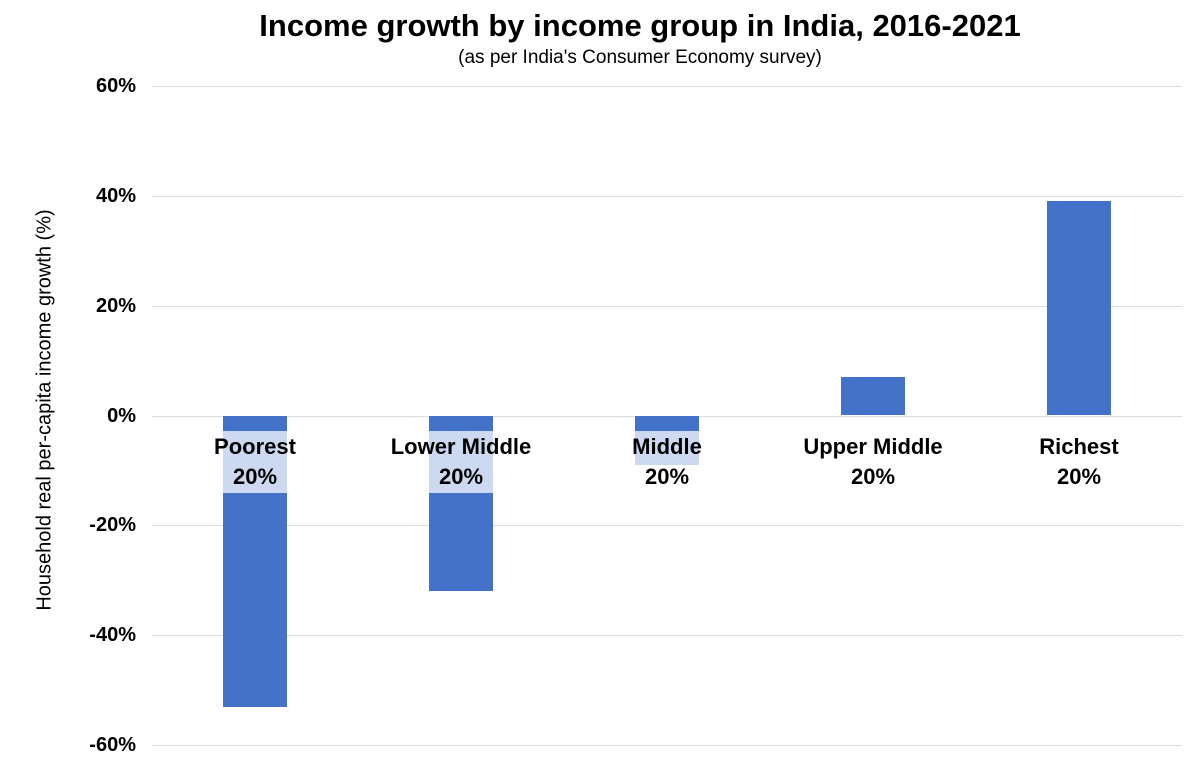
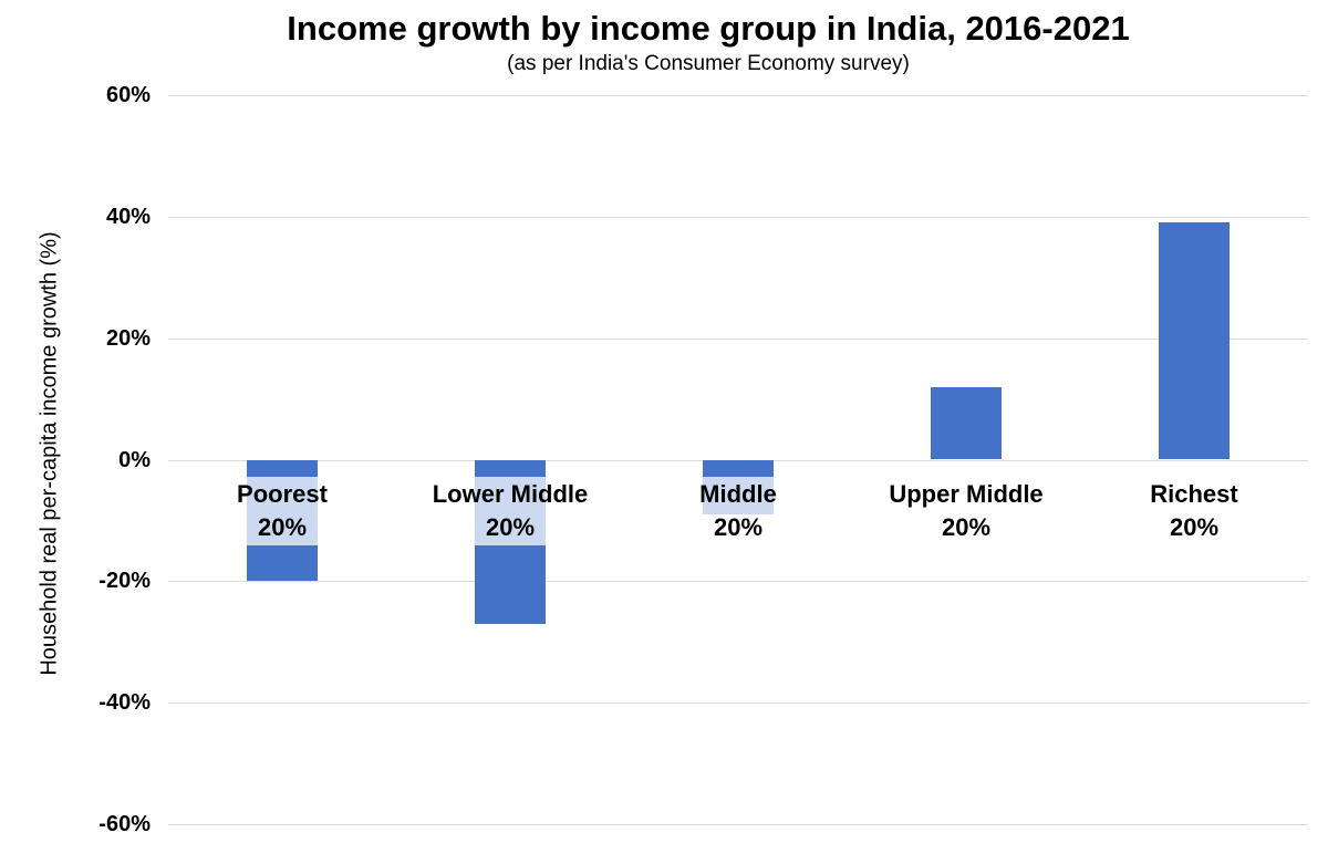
Poorest: -53% -> -20%
Lower Middle: -32% -> -27%
Upper Middle: 7% -> 12%
